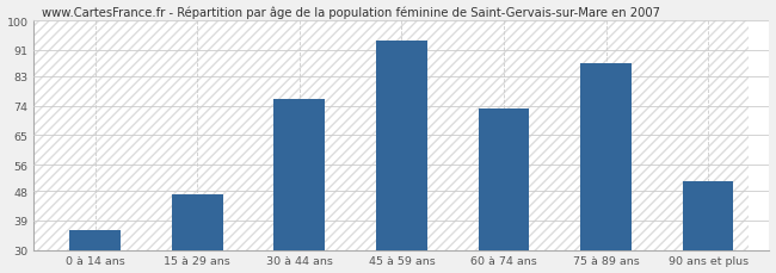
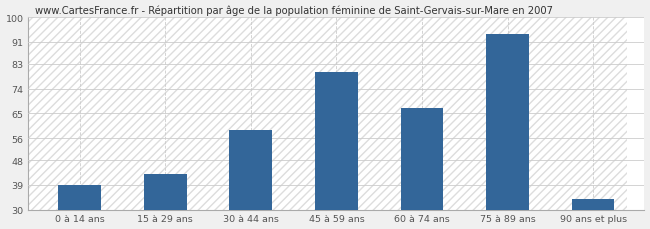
0 à 14 ans: 36 -> 39
15 à 29 ans: 47 -> 43
30 à 44 ans: 76 -> 59
45 à 59 ans: 94 -> 80
60 à 74 ans: 73 -> 67
75 à 89 ans: 87 -> 94
90 ans et plus: 51 -> 34
